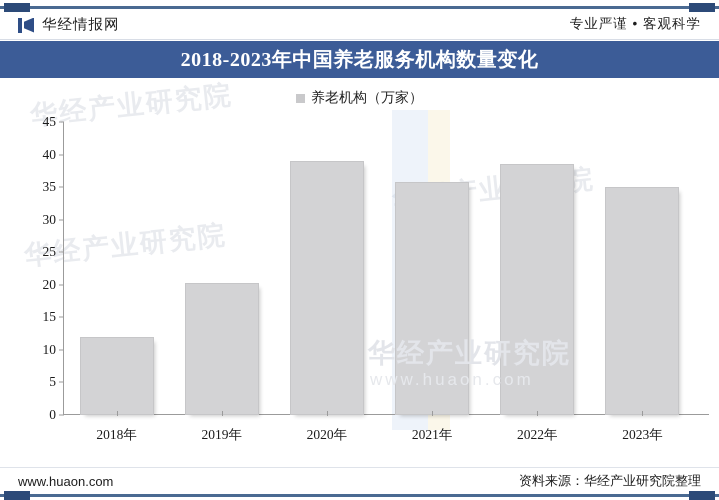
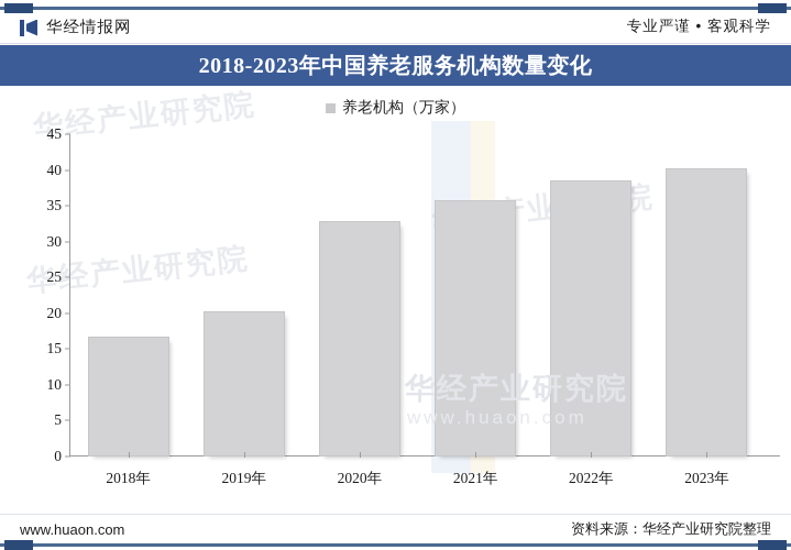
2018年: 12 -> 17
2020年: 39 -> 33
2023年: 35 -> 40
